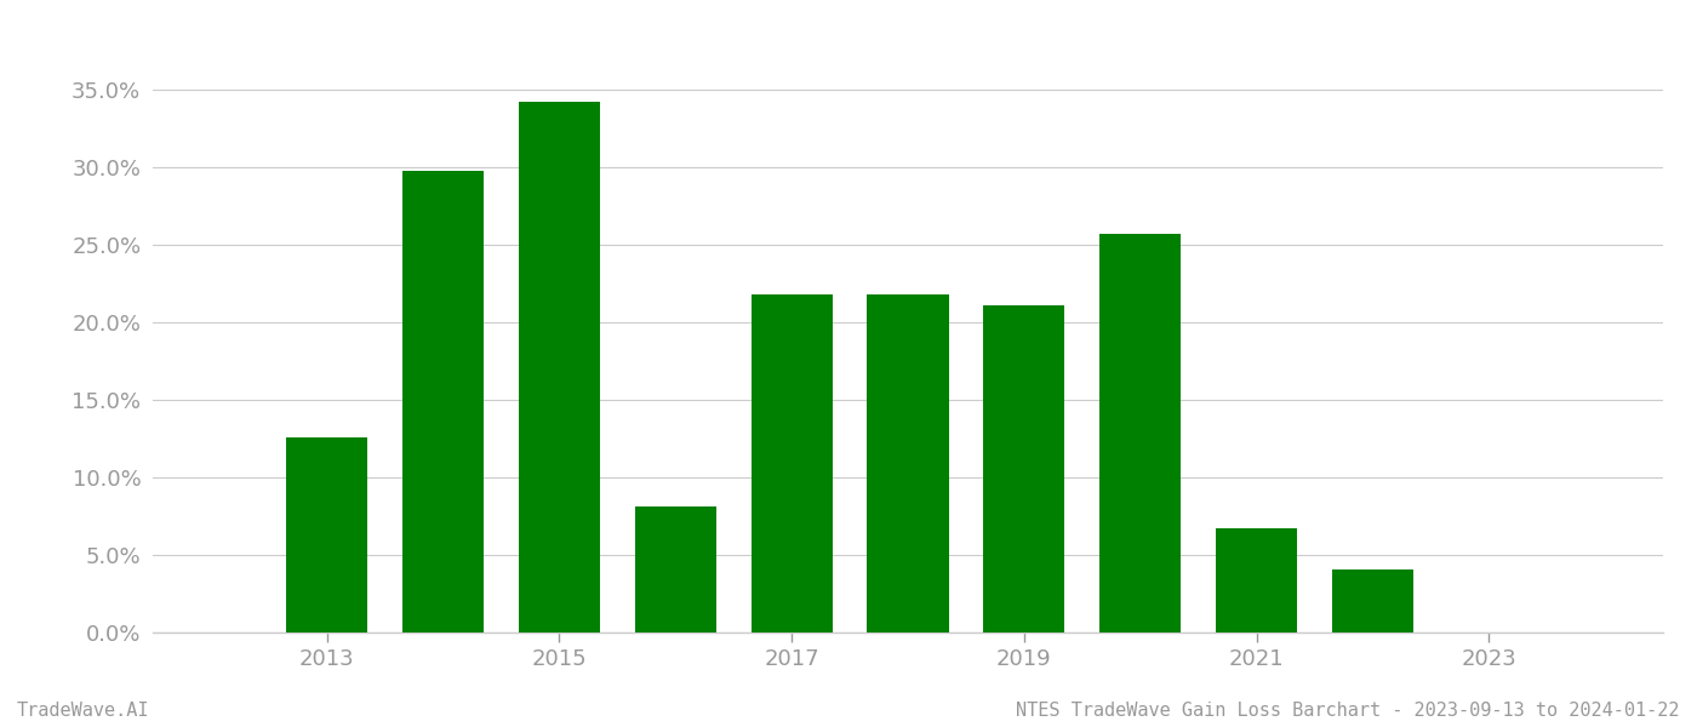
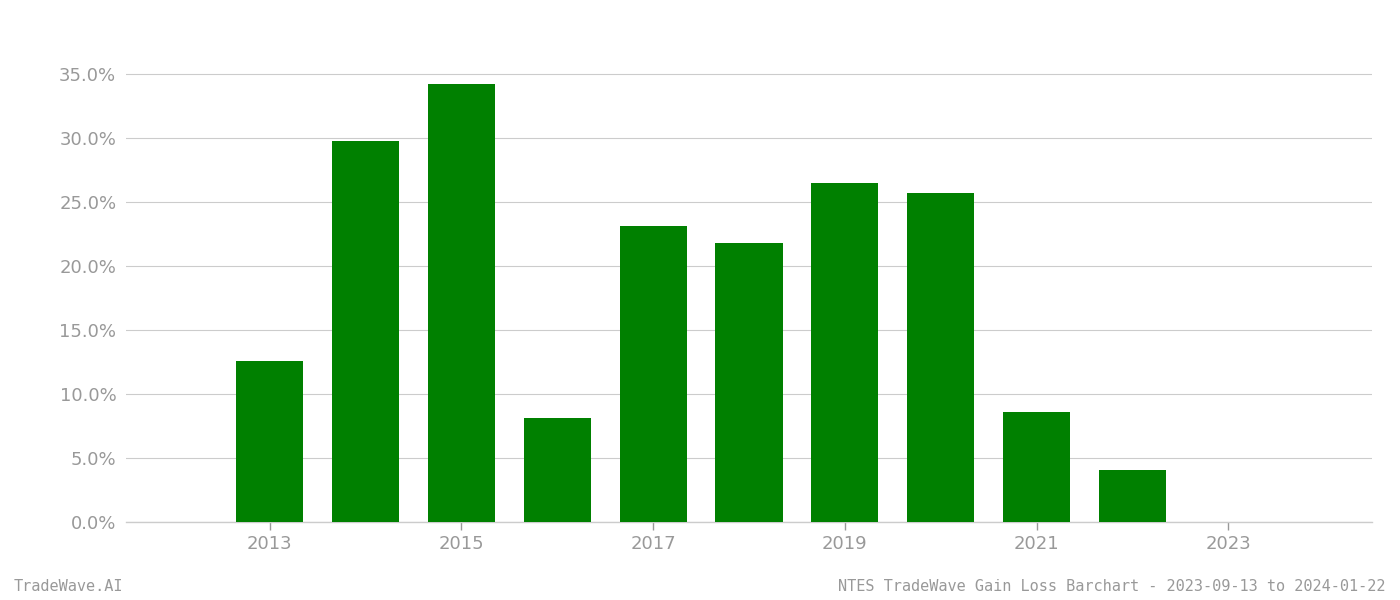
2017: 21.8% -> 23.1%
2019: 21.1% -> 26.5%
2021: 6.7% -> 8.6%
